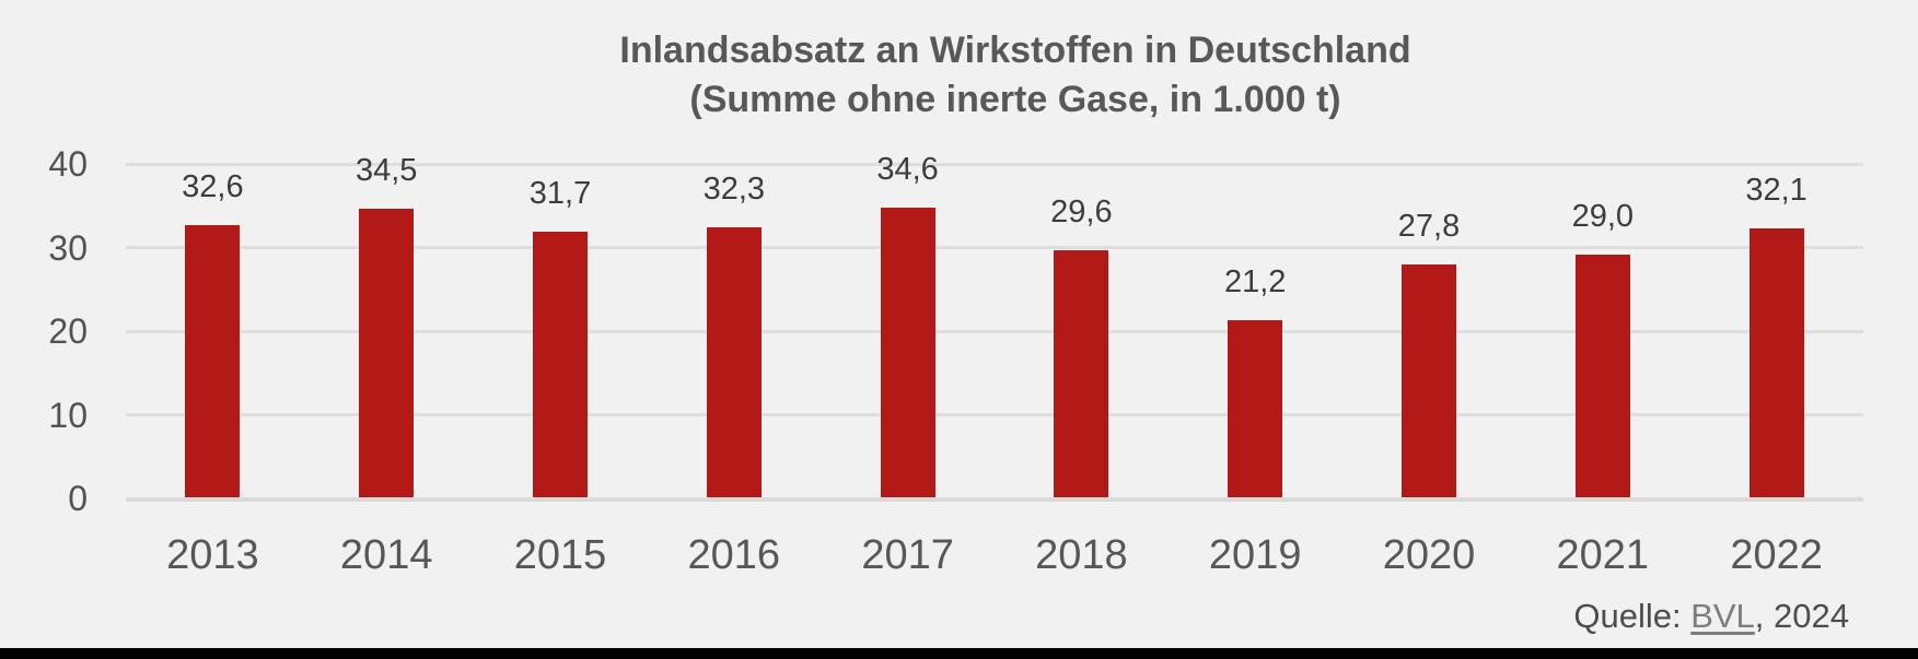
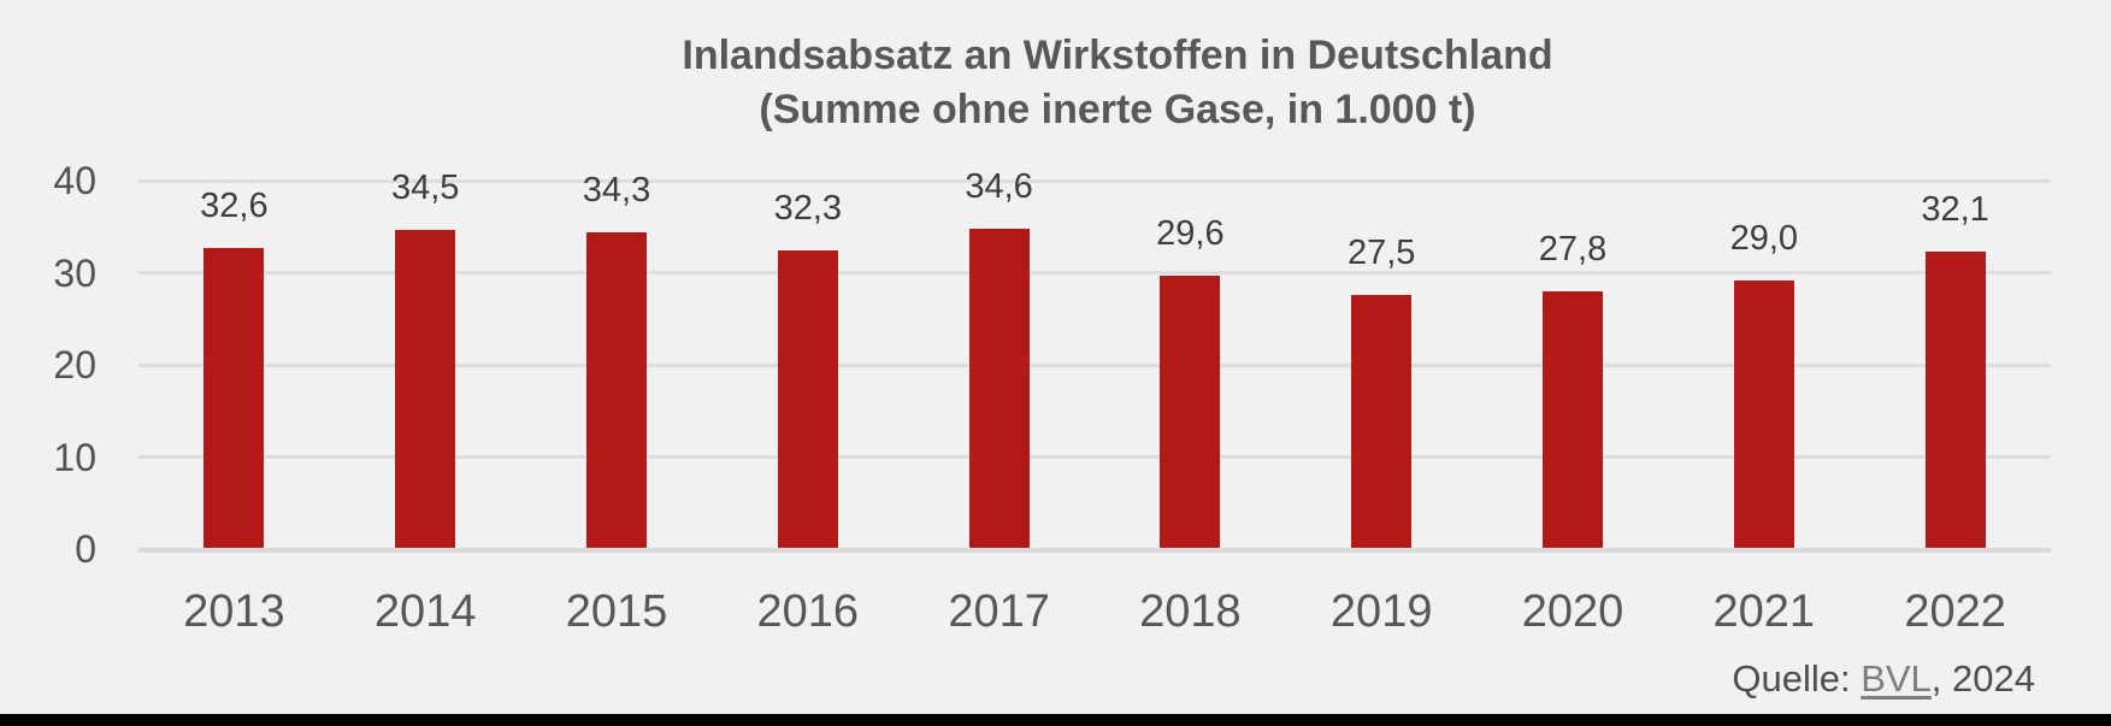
2015: 31,7 -> 34,3
2019: 21,2 -> 27,5
